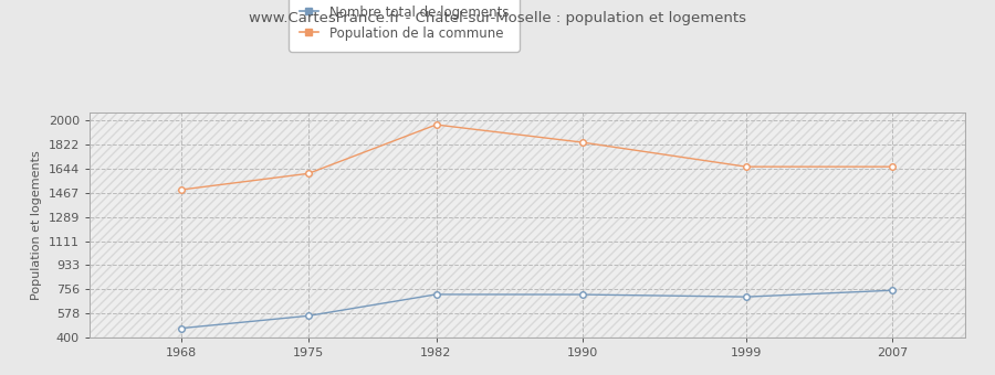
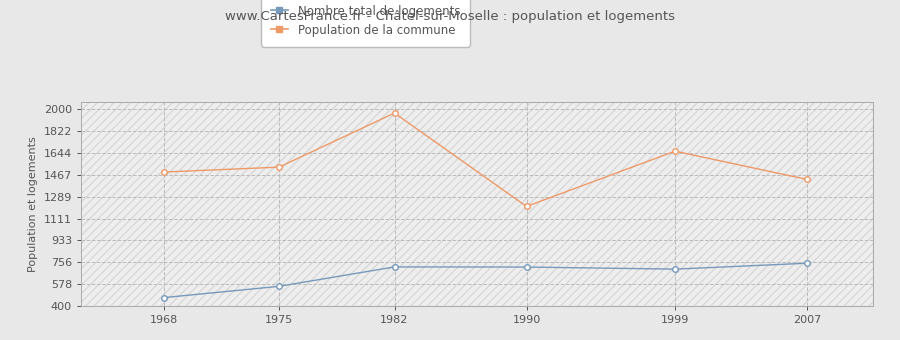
Population de la commune/1975: 1610 -> 1530
Population de la commune/1990: 1840 -> 1210
Population de la commune/2007: 1660 -> 1430
